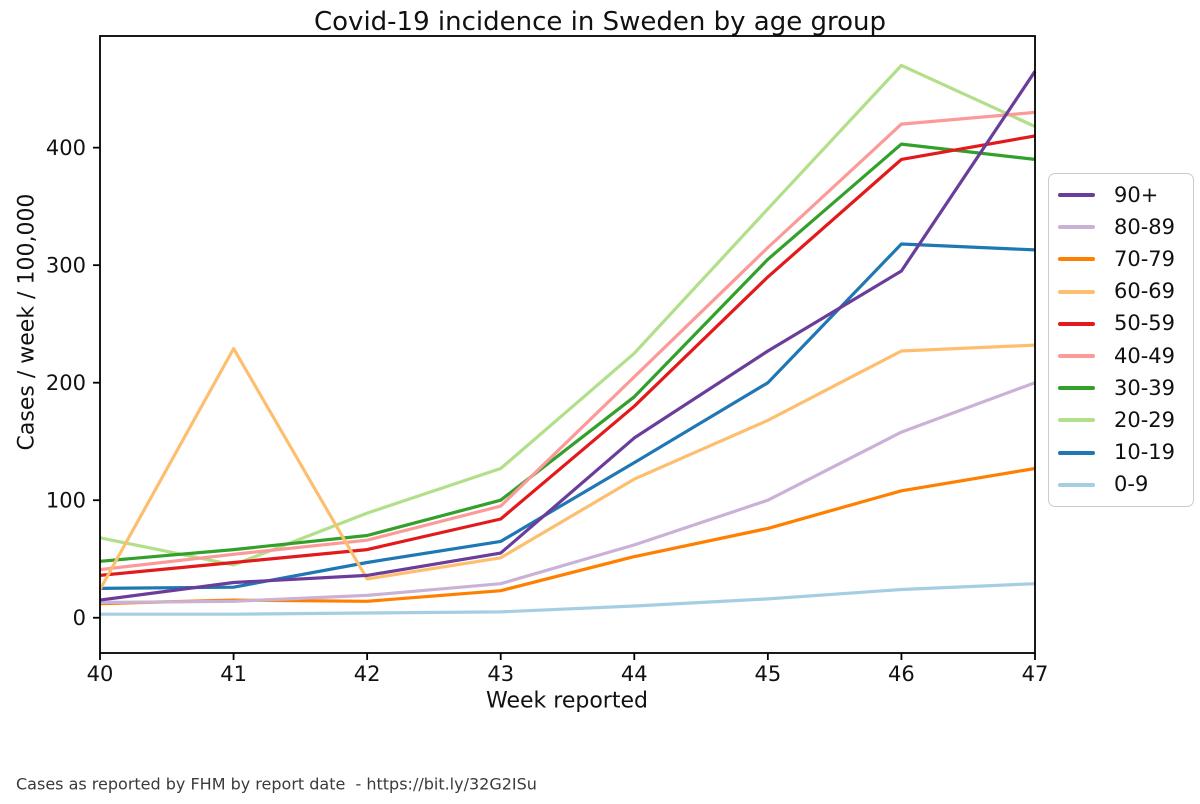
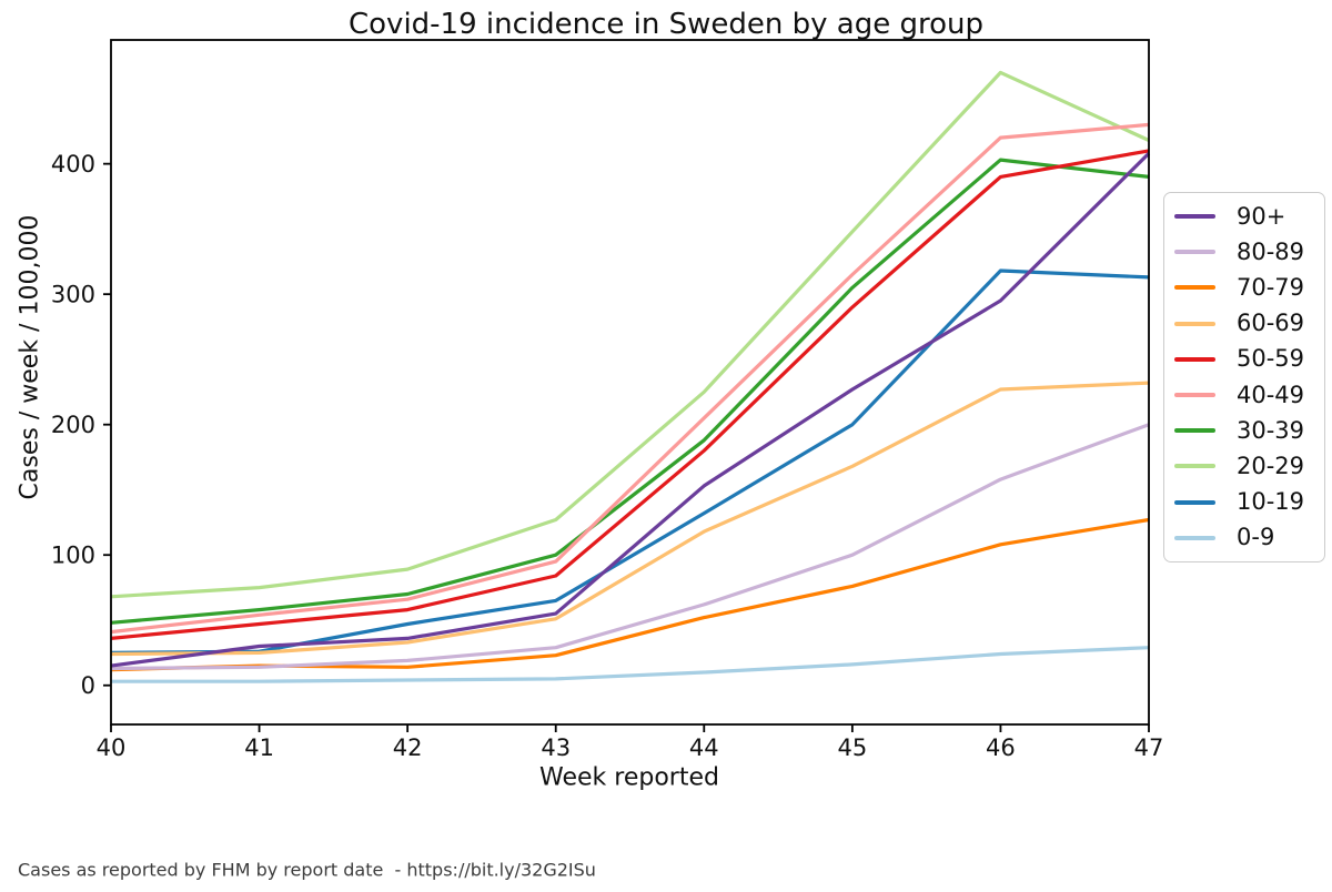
60-69/41: 229 -> 25
20-29/41: 45 -> 75
90+/47: 465 -> 408
